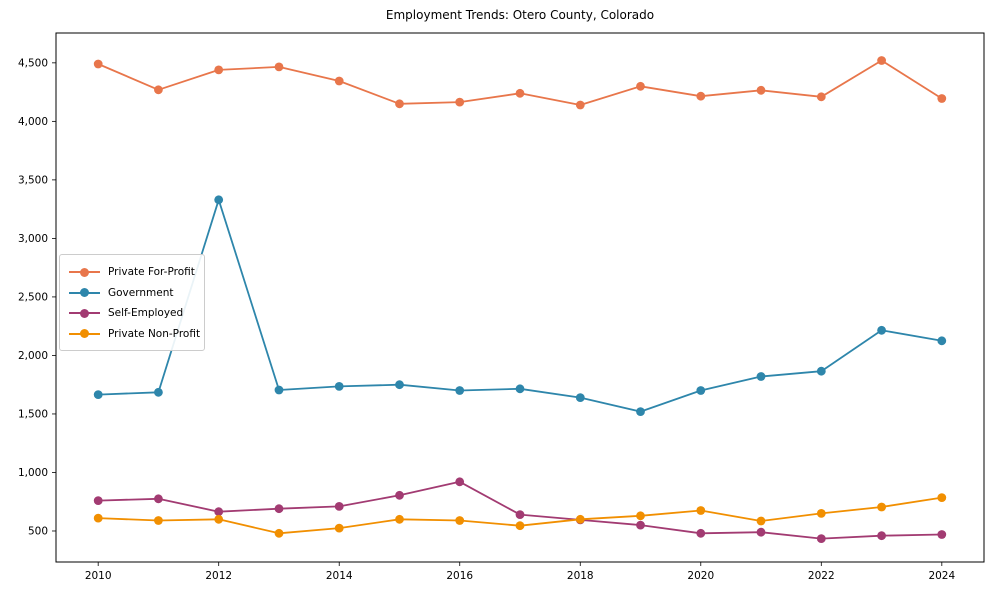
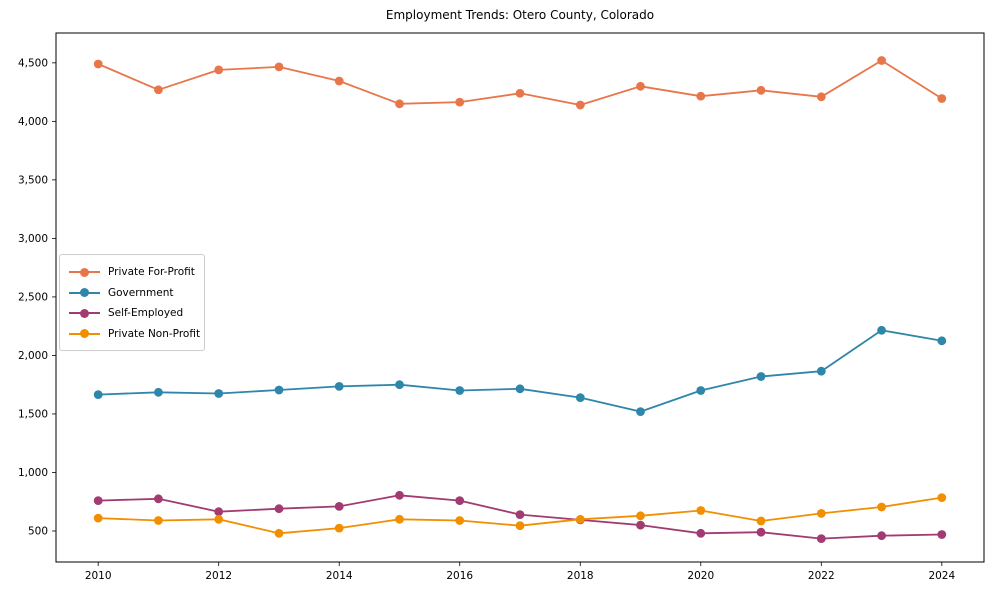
Government/2012: 3330 -> 1680
Self-Employed/2016: 920 -> 760
